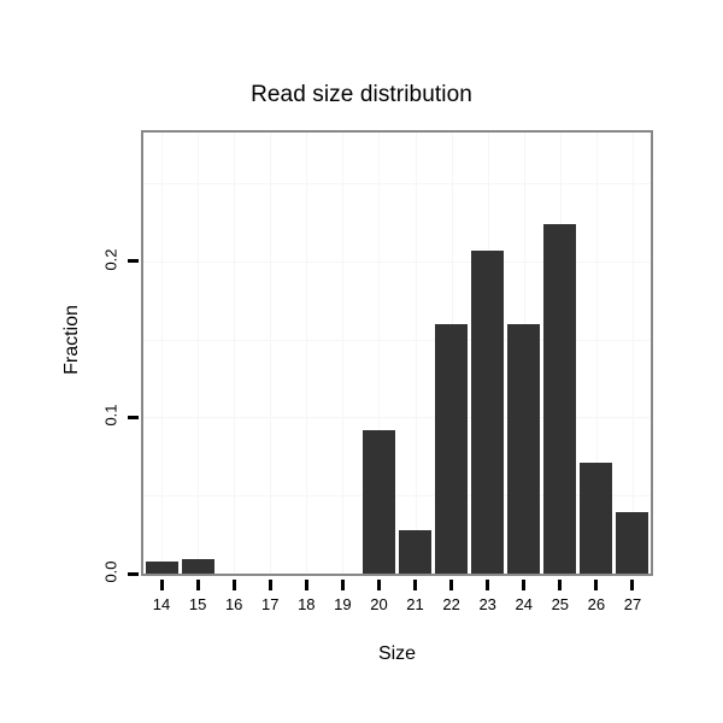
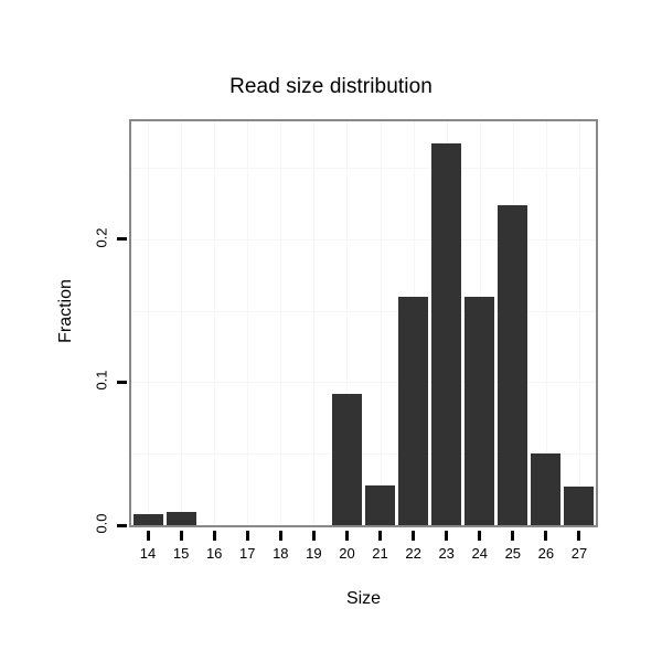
23: 0.207 -> 0.267
26: 0.071 -> 0.050
27: 0.039 -> 0.027
